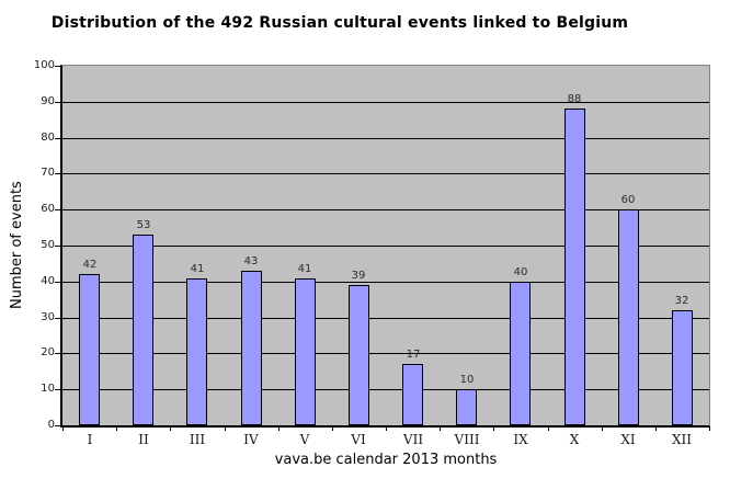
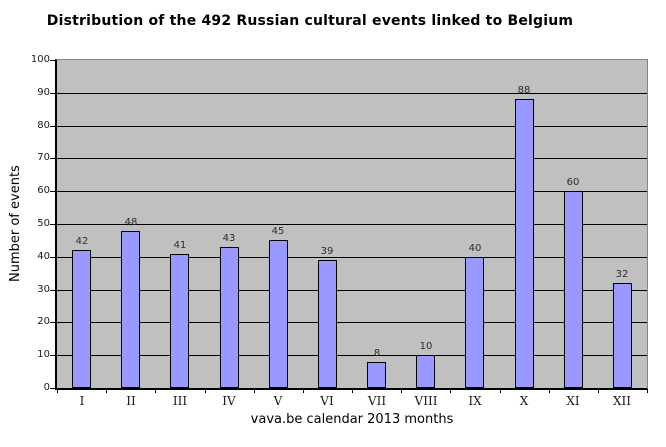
II: 53 -> 48
V: 41 -> 45
VII: 17 -> 8
